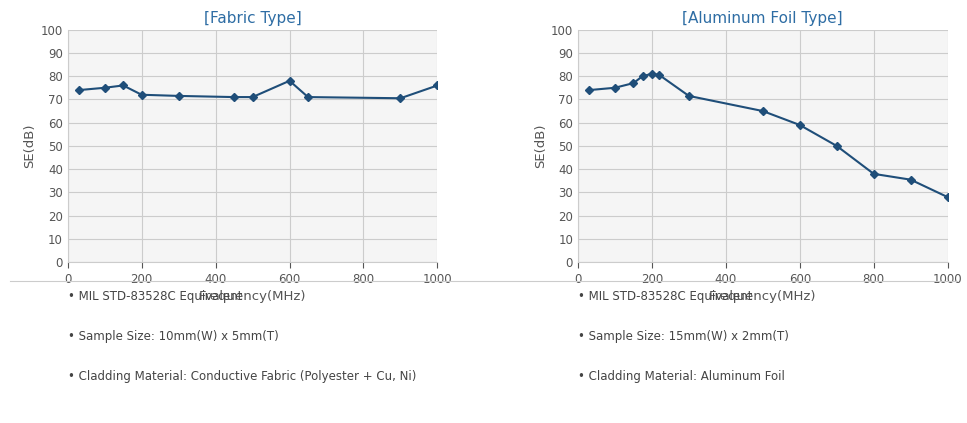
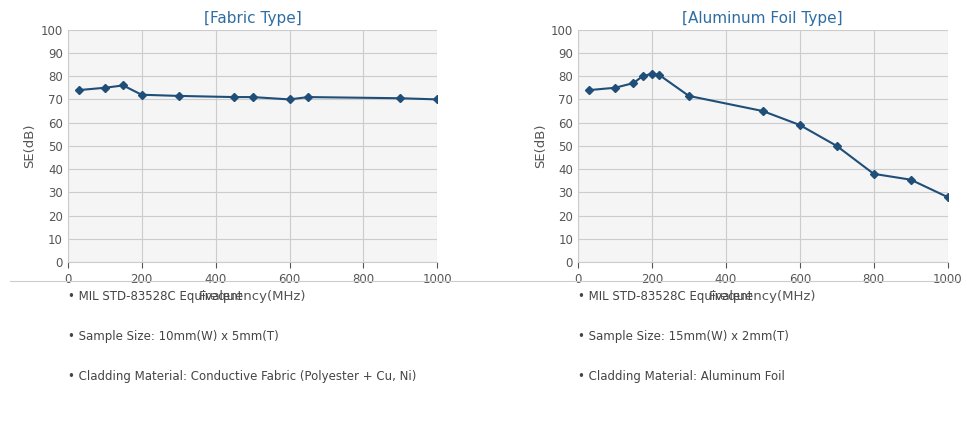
[Fabric Type]/600: 78.0 -> 70.0
[Fabric Type]/1000: 76.0 -> 70.0
